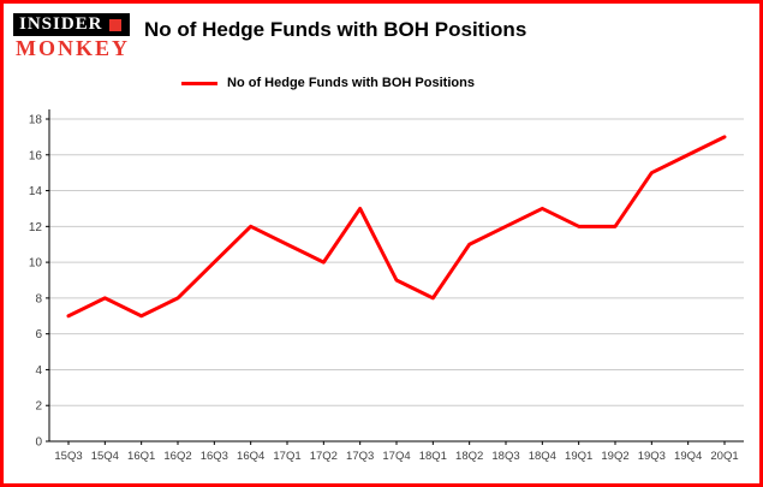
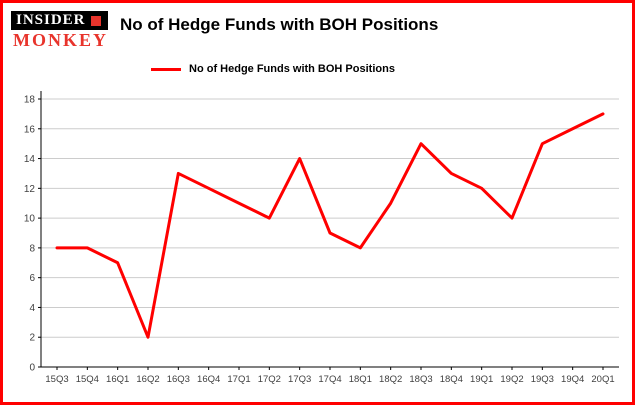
15Q3: 7 -> 8
16Q2: 8 -> 2
16Q3: 10 -> 13
17Q3: 13 -> 14
18Q3: 12 -> 15
19Q2: 12 -> 10
